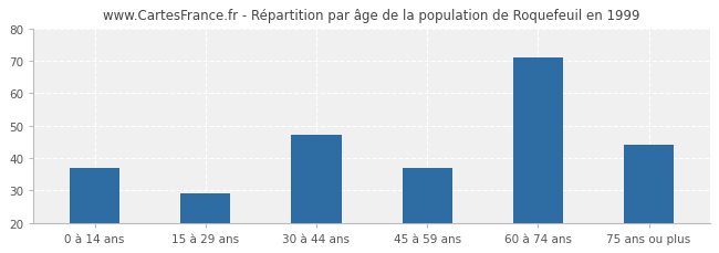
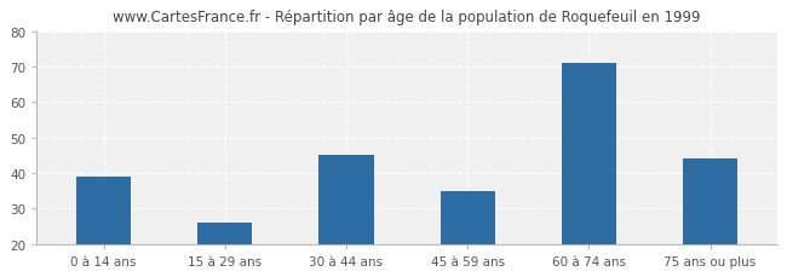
0 à 14 ans: 37 -> 39
15 à 29 ans: 29 -> 26
30 à 44 ans: 47 -> 45
45 à 59 ans: 37 -> 35
